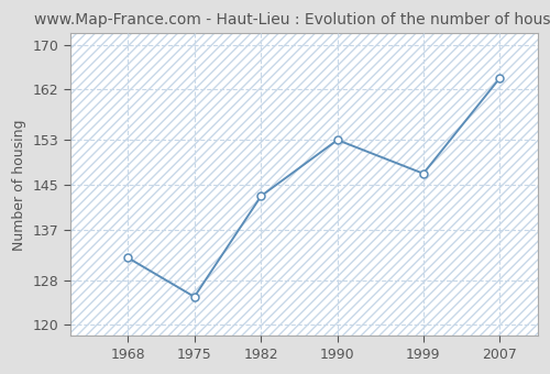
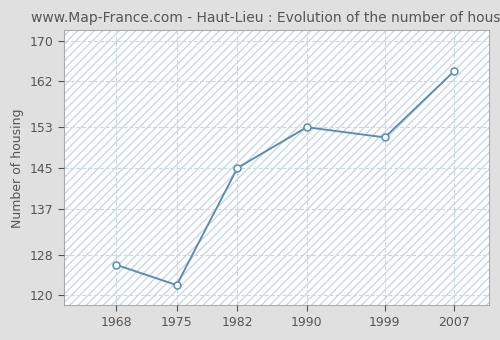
1968: 132 -> 126
1975: 125 -> 122
1982: 143 -> 145
1999: 147 -> 151
